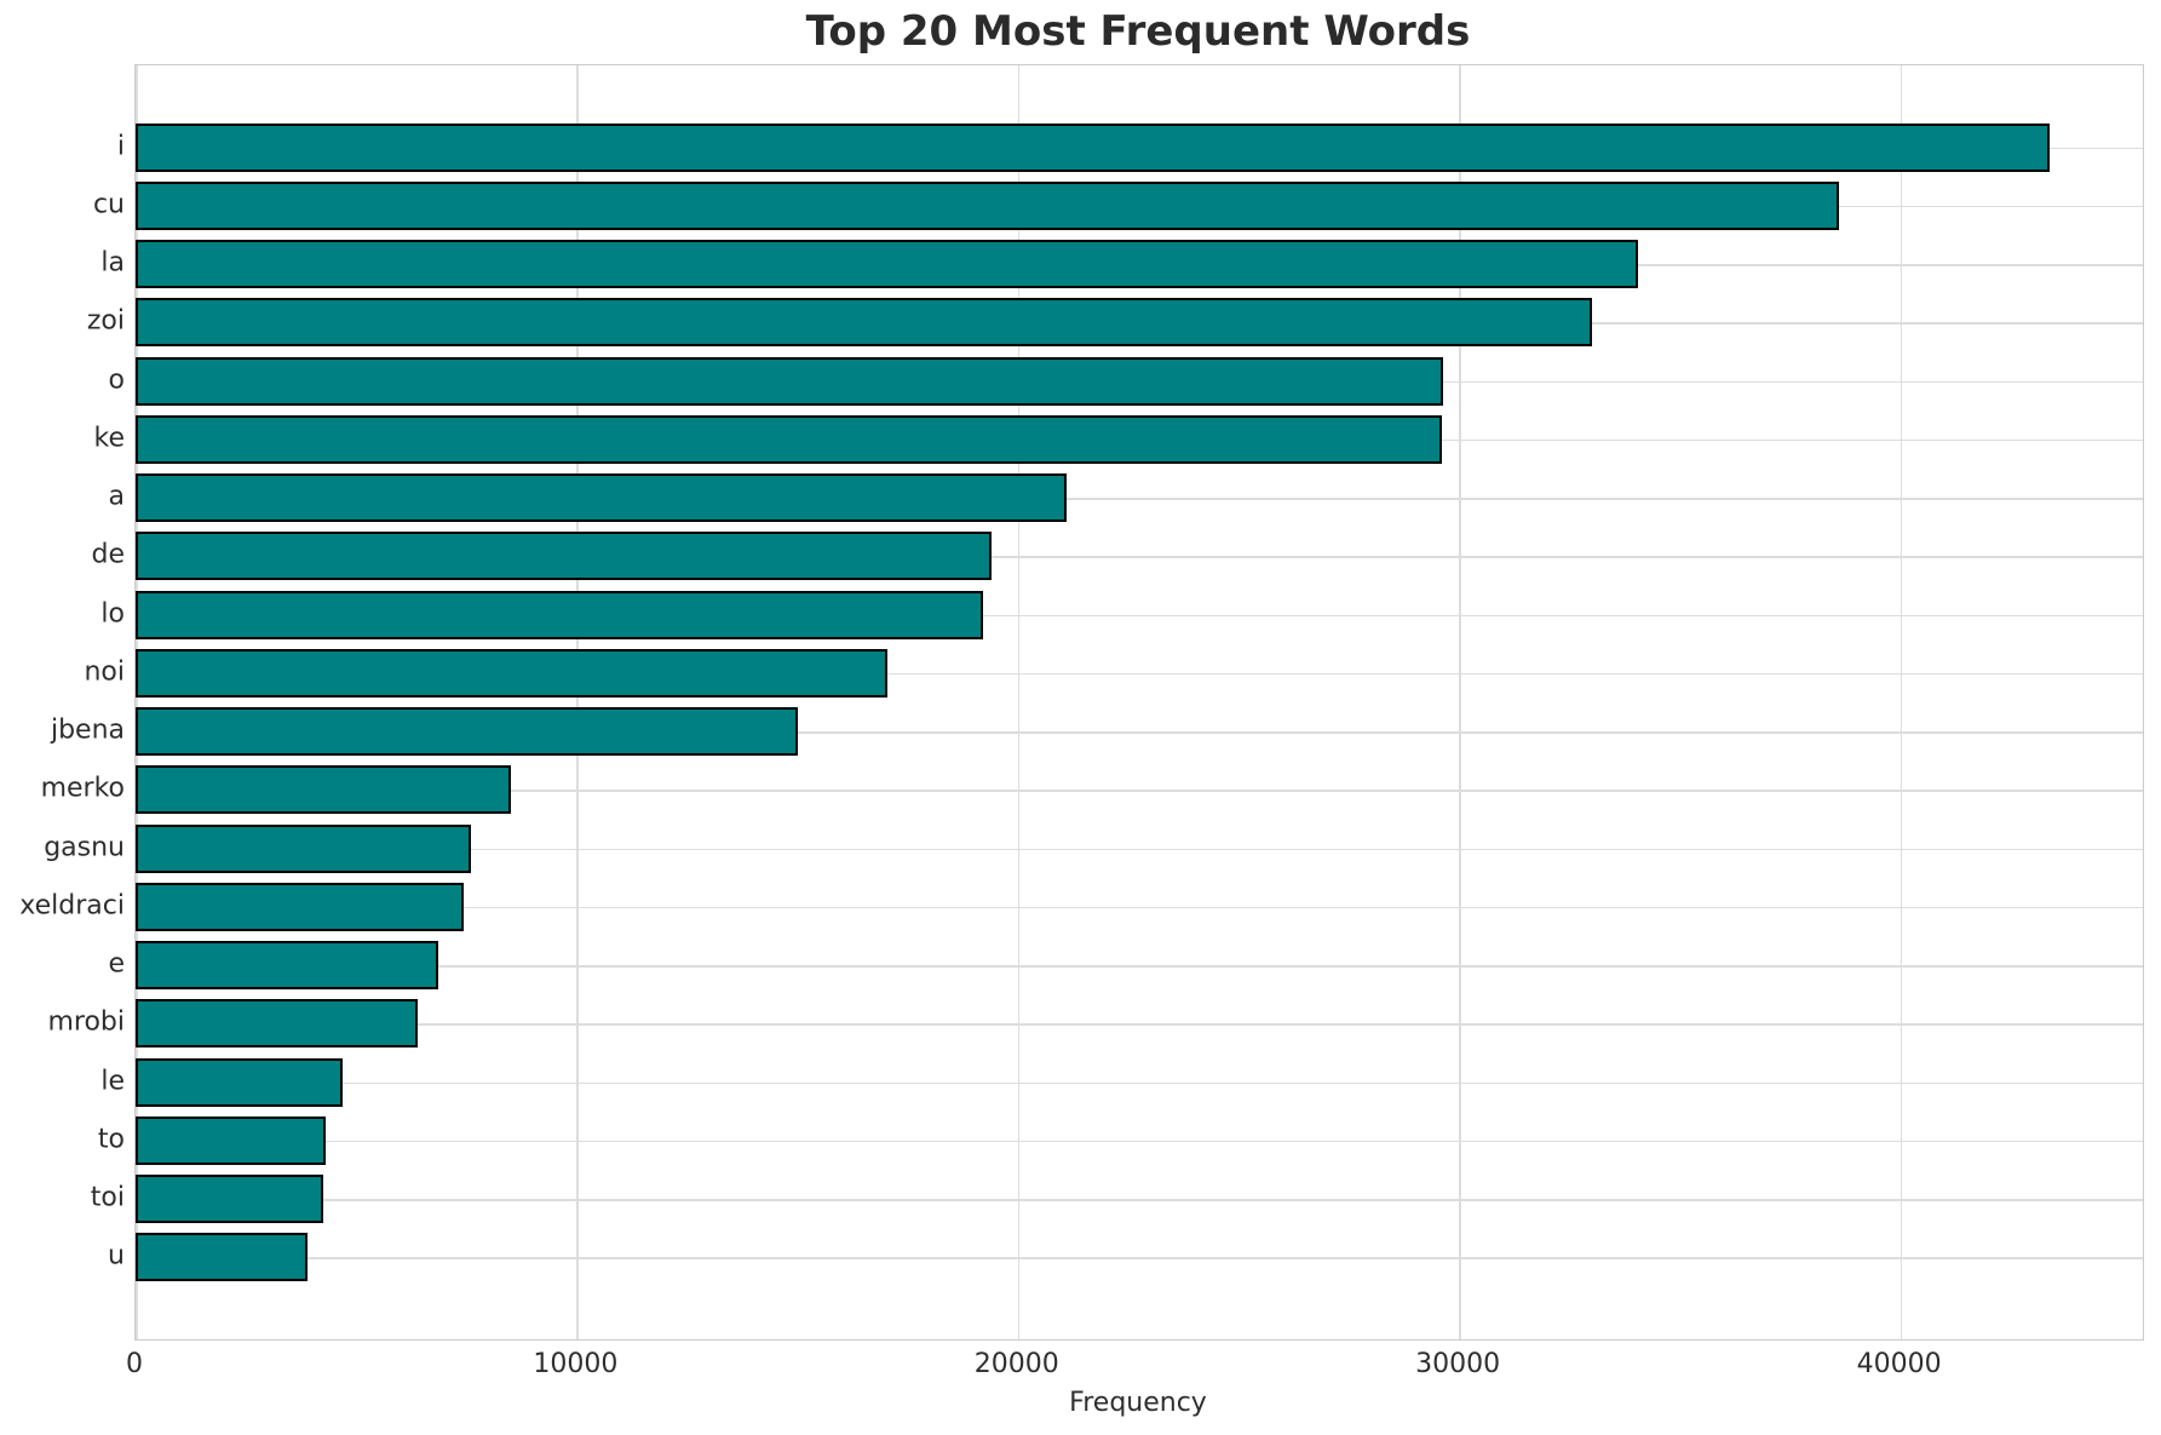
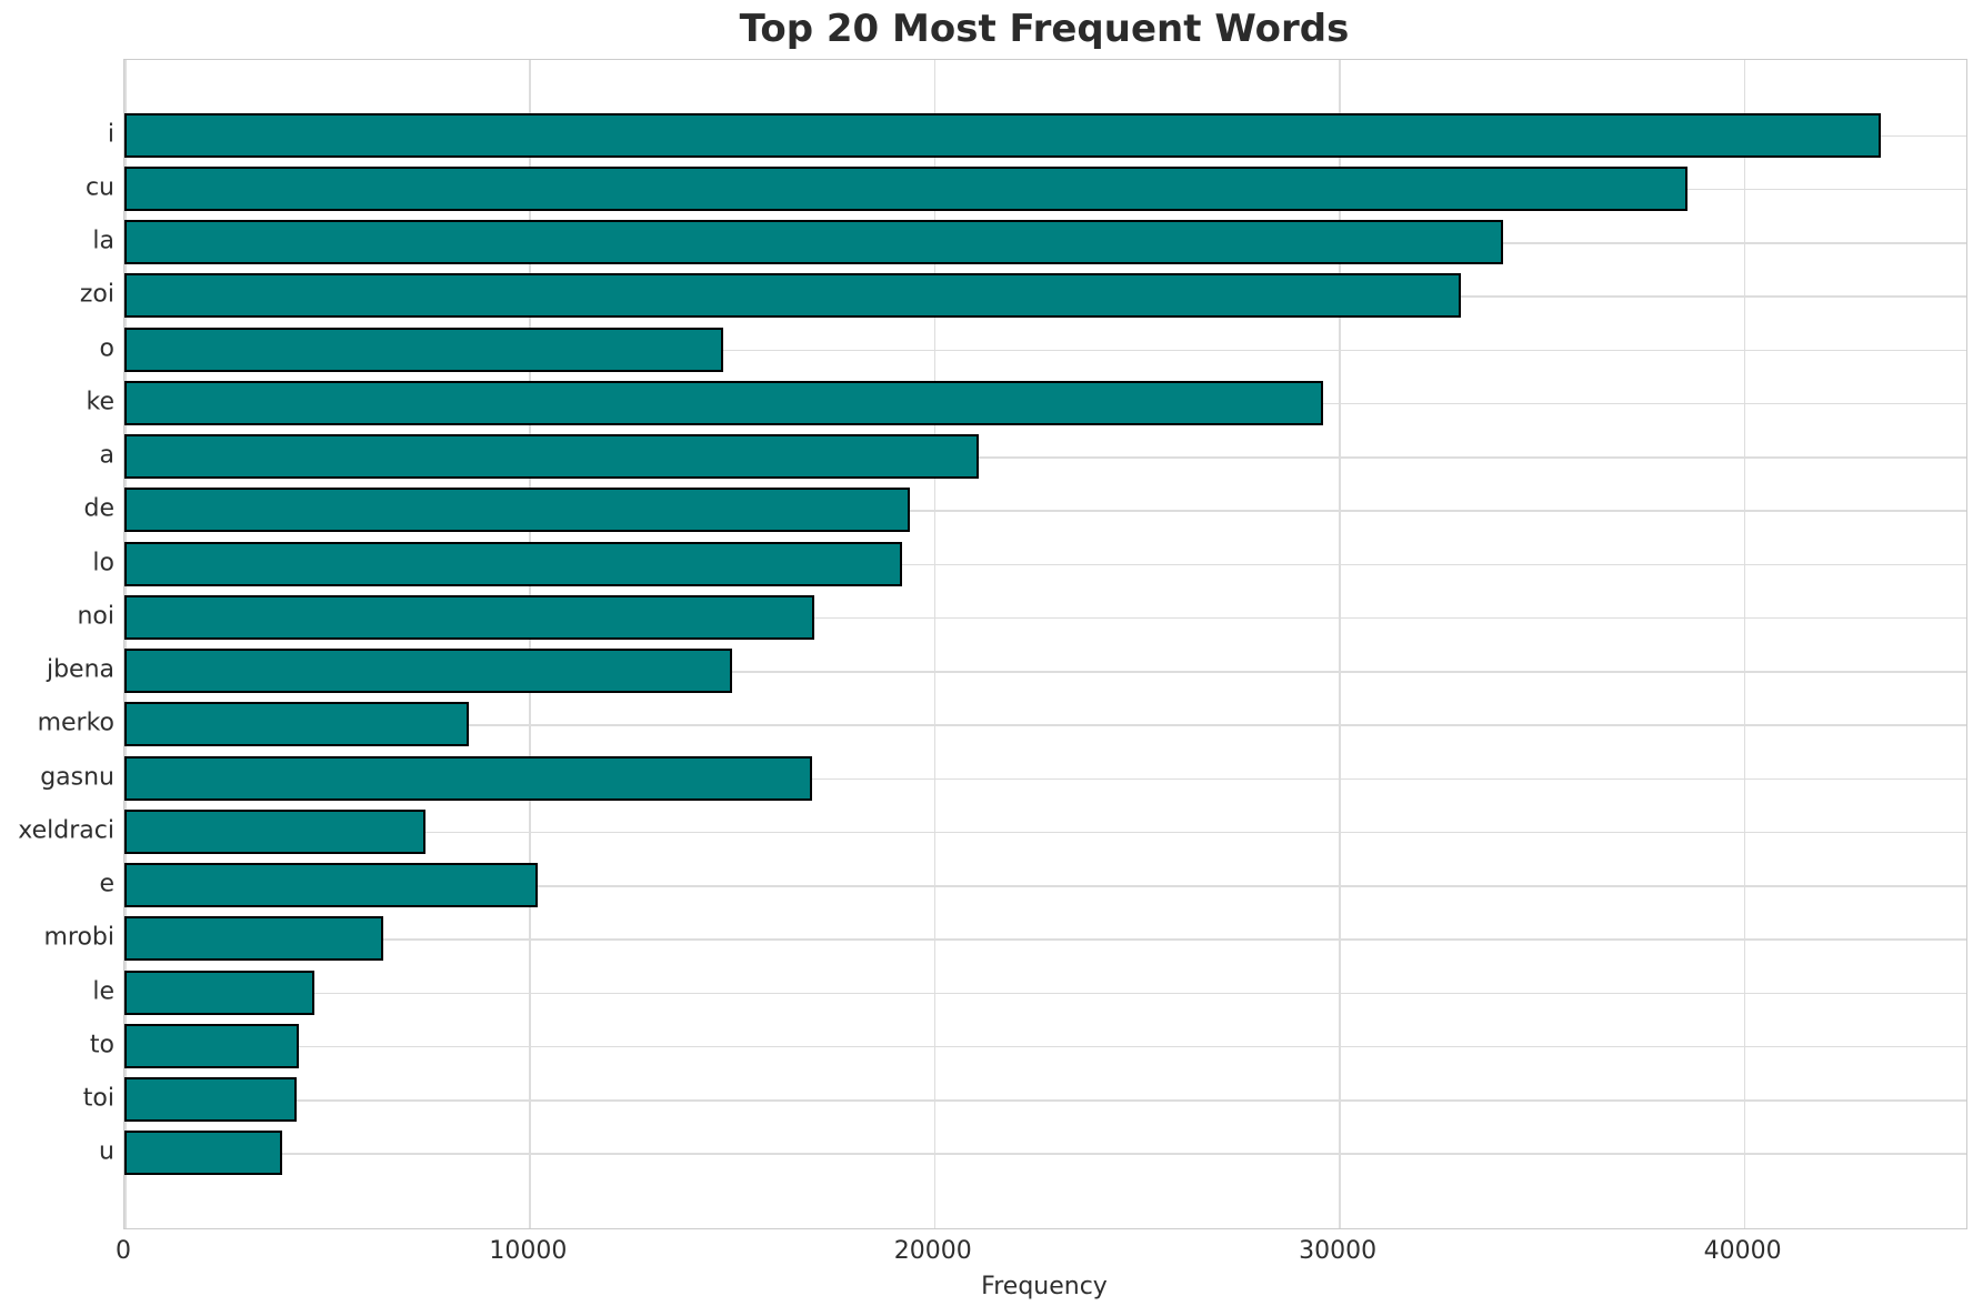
o: 29600 -> 14800
gasnu: 7600 -> 17000
e: 6800 -> 10200
